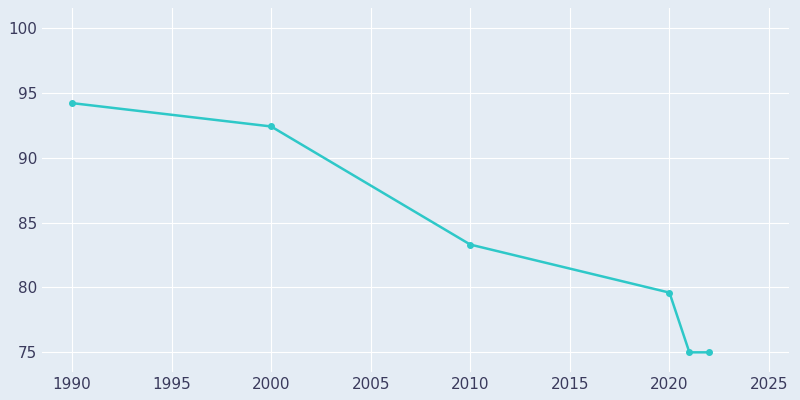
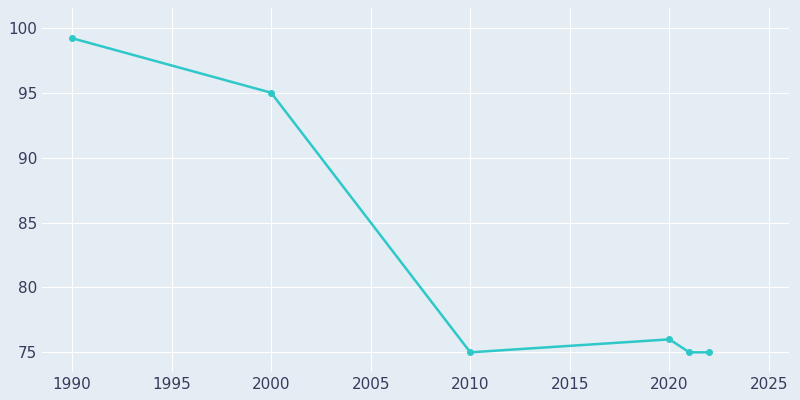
1990: 94.2 -> 99.2
2000: 92.4 -> 95.0
2010: 83.3 -> 75.0
2020: 79.6 -> 76.0
